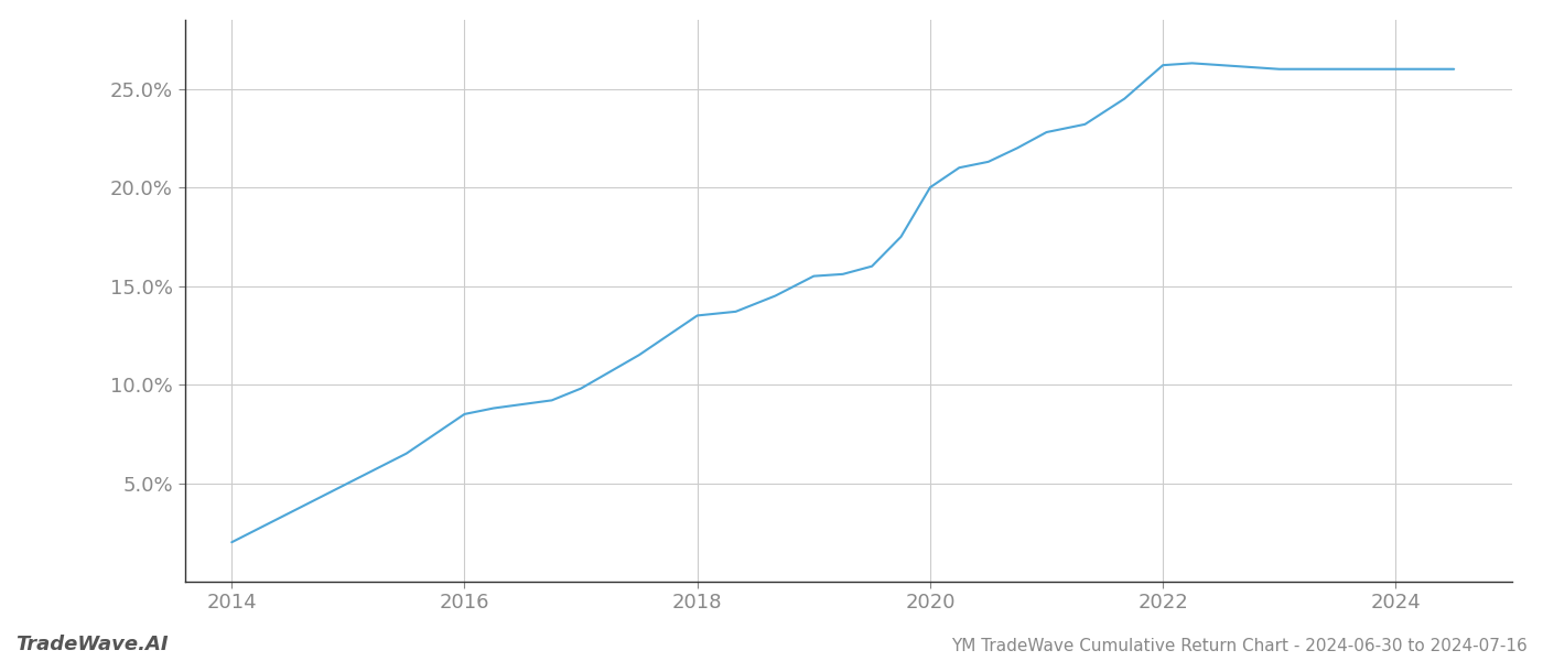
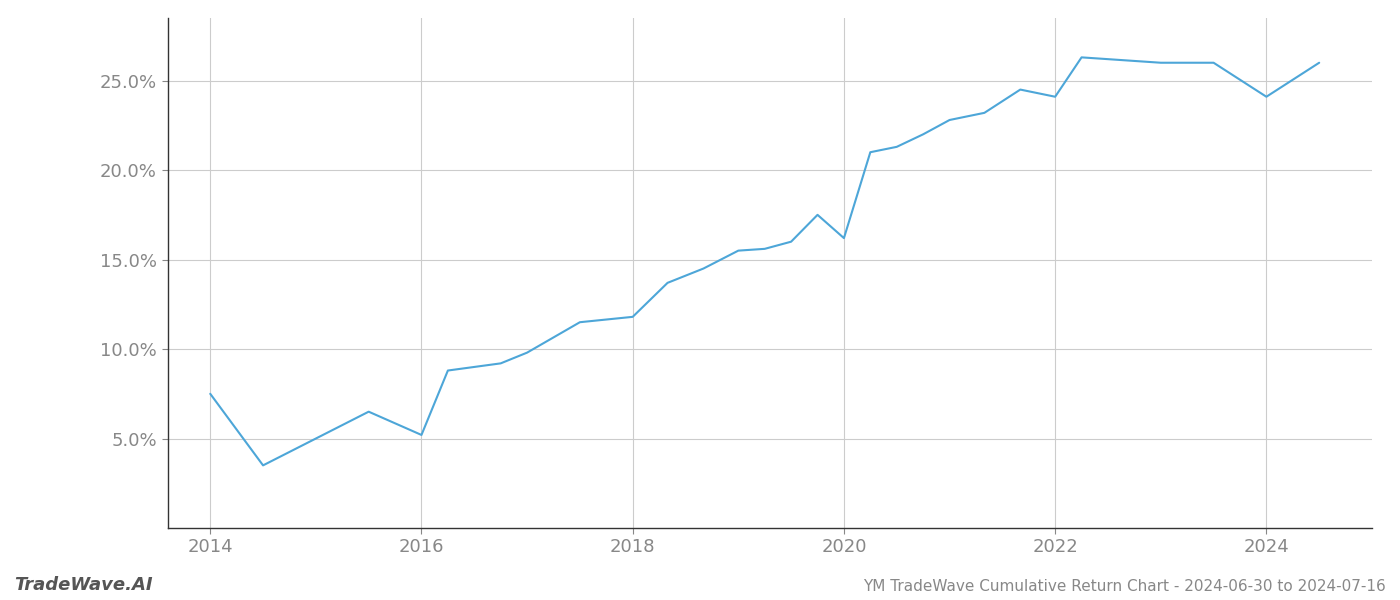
2014: 2.0% -> 7.5%
2016: 8.5% -> 5.2%
2018: 13.5% -> 11.8%
2020: 20.0% -> 16.2%
2022: 26.2% -> 24.1%
2024: 26.0% -> 24.1%
